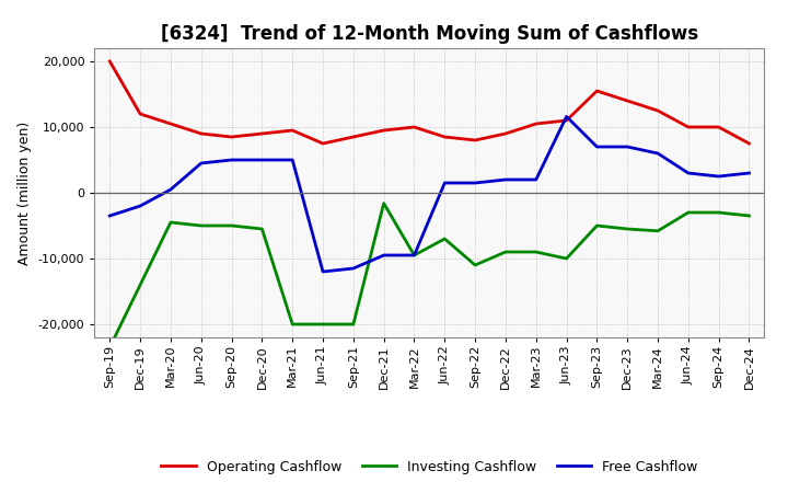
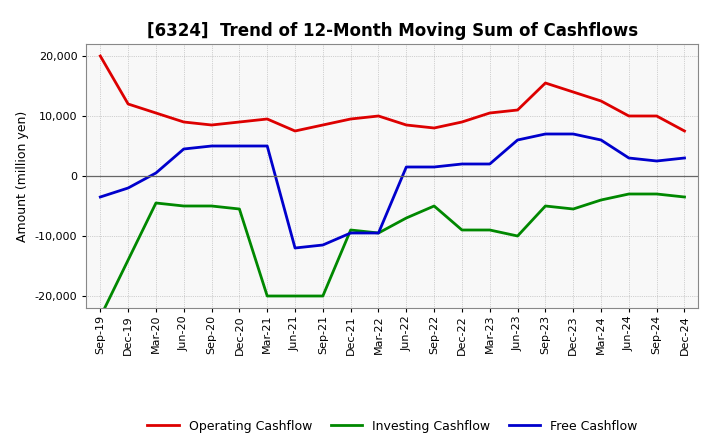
Investing Cashflow/Dec-21: -1,600 -> -9,000
Investing Cashflow/Sep-22: -11,000 -> -5,000
Free Cashflow/Jun-23: 11,600 -> 6,000
Investing Cashflow/Mar-24: -5,800 -> -4,000
